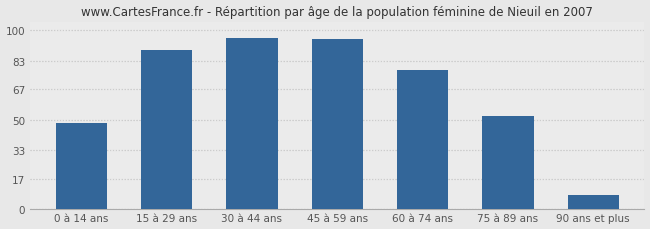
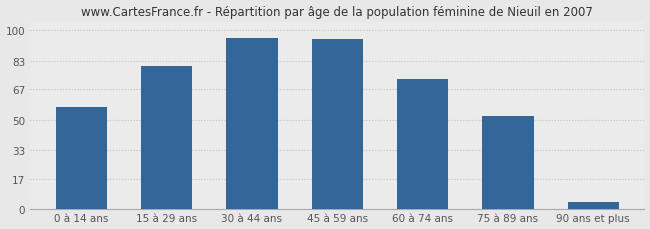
0 à 14 ans: 48 -> 57
15 à 29 ans: 89 -> 80
60 à 74 ans: 78 -> 73
90 ans et plus: 8 -> 4
